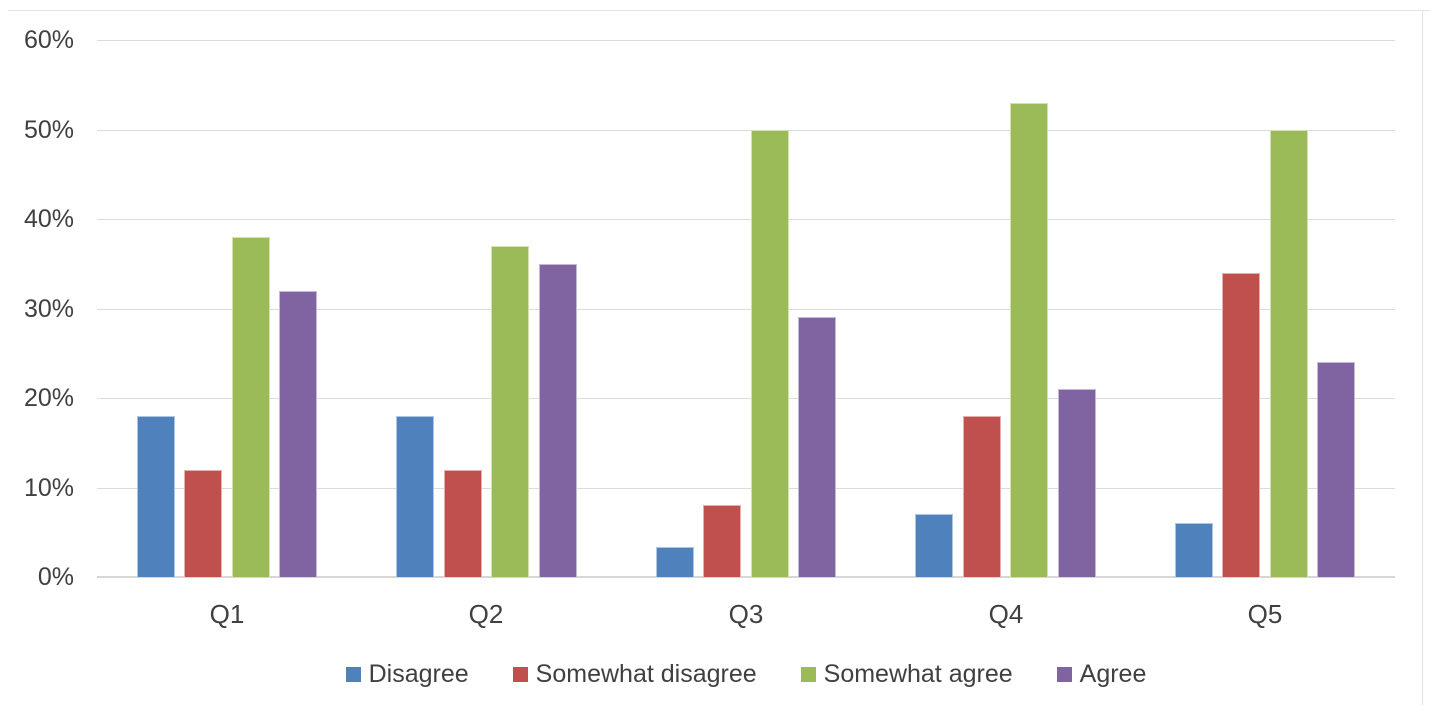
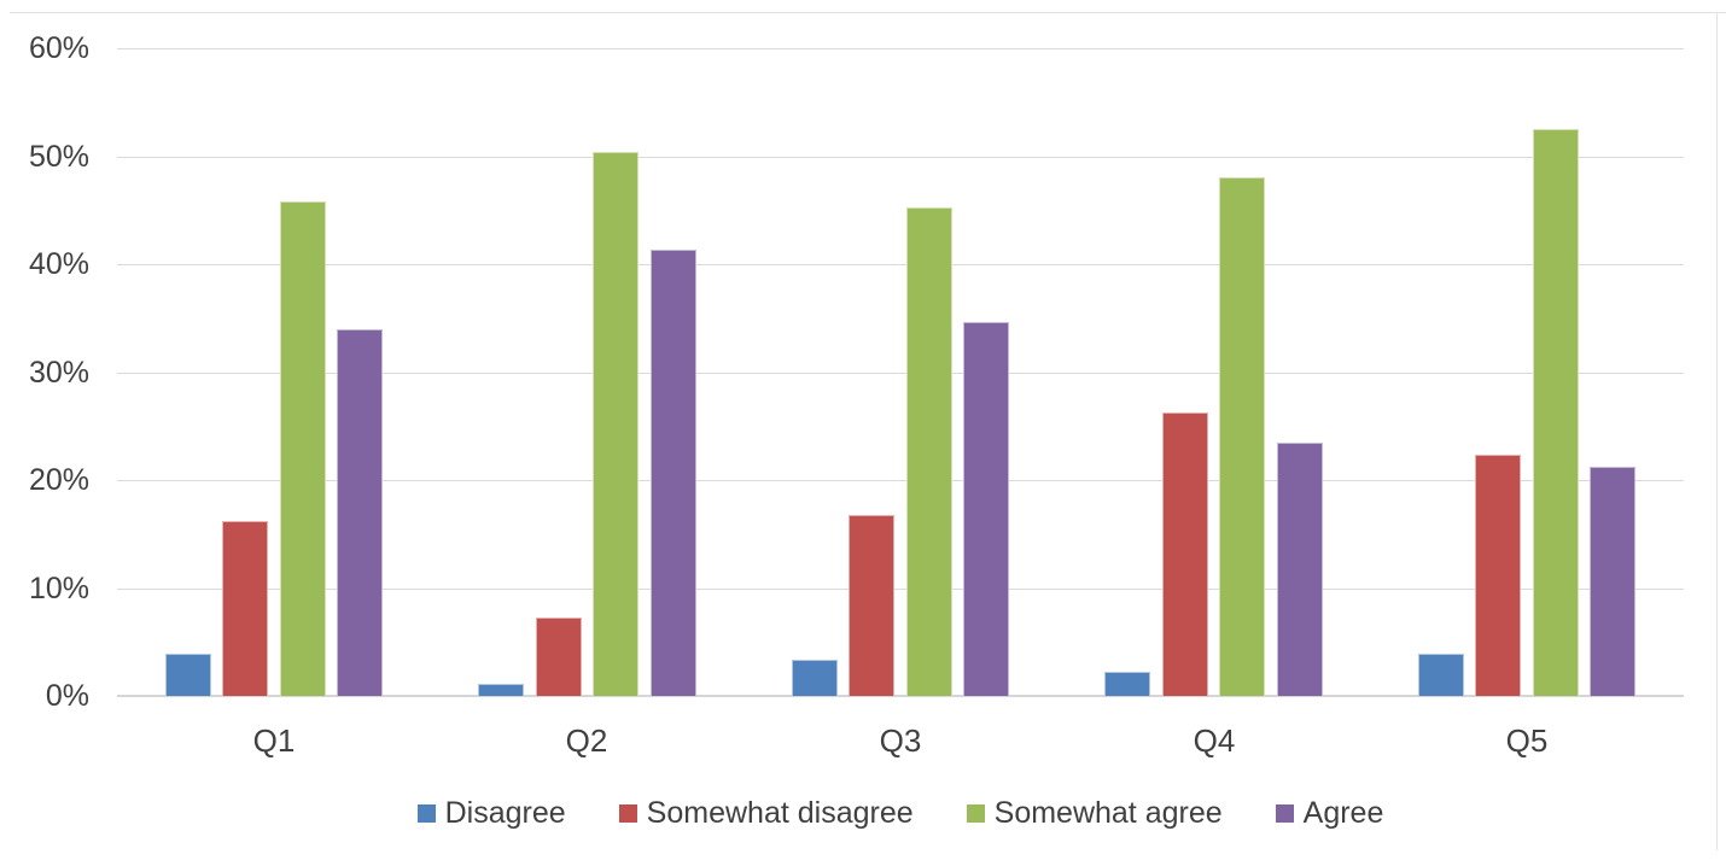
Disagree/Q1: 18% -> 4%
Somewhat disagree/Q1: 12% -> 16%
Somewhat agree/Q1: 38% -> 46%
Agree/Q1: 32% -> 34%
Disagree/Q2: 18% -> 1%
Somewhat disagree/Q2: 12% -> 7%
Somewhat agree/Q2: 37% -> 50%
Agree/Q2: 35% -> 41%
Somewhat disagree/Q3: 8% -> 17%
Somewhat agree/Q3: 50% -> 45%
Agree/Q3: 29% -> 35%
Disagree/Q4: 7% -> 2%
Somewhat disagree/Q4: 18% -> 26%
Somewhat agree/Q4: 53% -> 48%
Agree/Q4: 21% -> 24%
Disagree/Q5: 6% -> 4%
Somewhat disagree/Q5: 34% -> 22%
Somewhat agree/Q5: 50% -> 52%
Agree/Q5: 24% -> 21%
